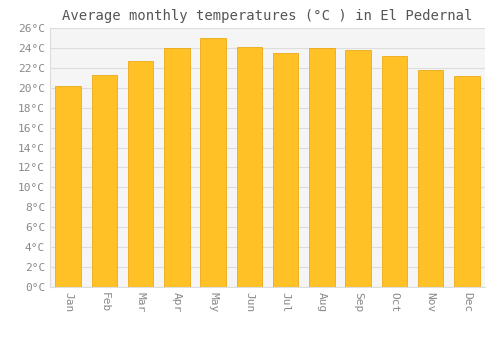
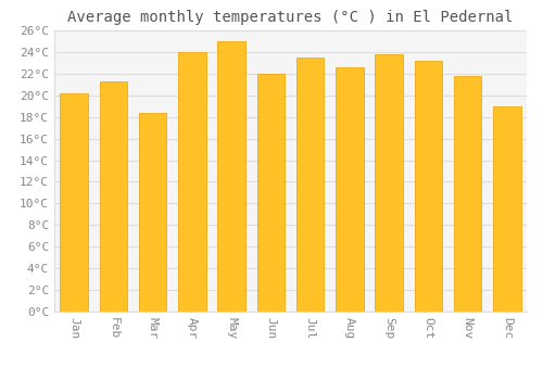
Mar: 22.7°C -> 18.4°C
Jun: 24.1°C -> 22.0°C
Aug: 24.0°C -> 22.6°C
Dec: 21.2°C -> 19.0°C
